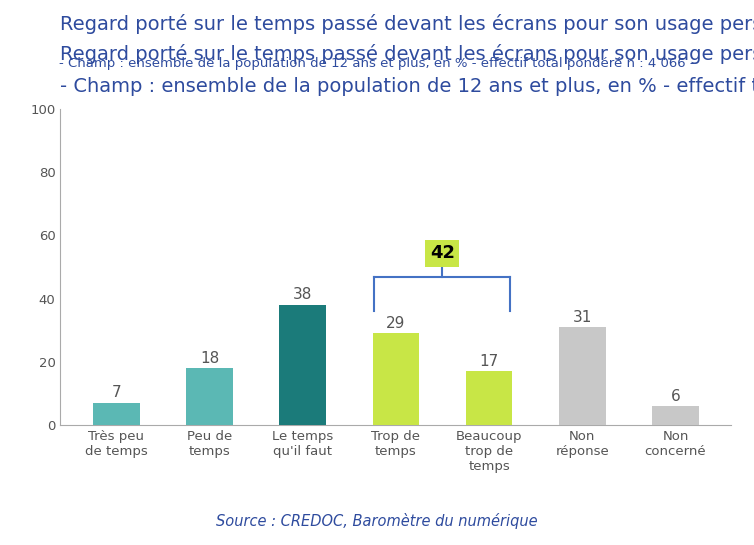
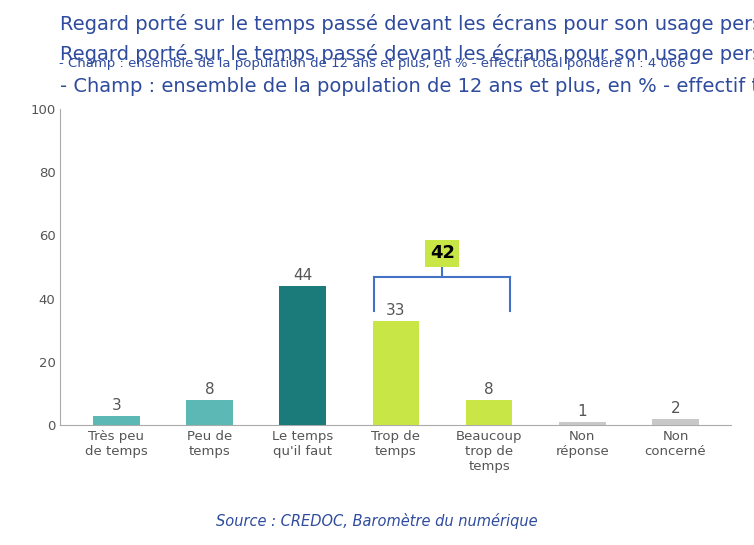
Très peu de temps: 7 -> 3
Peu de temps: 18 -> 8
Le temps qu'il faut: 38 -> 44
Trop de temps: 29 -> 33
Beaucoup trop de temps: 17 -> 8
Non réponse: 31 -> 1
Non concerné: 6 -> 2
